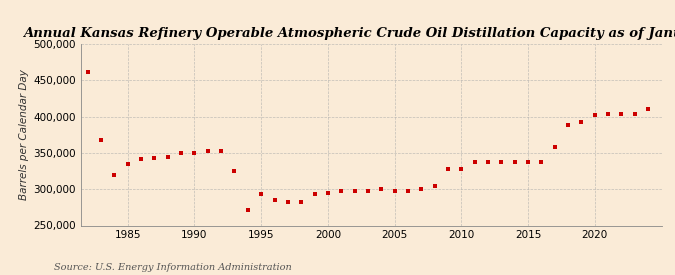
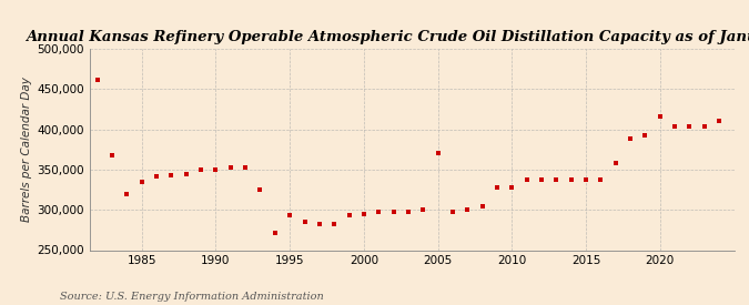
2005: 297,000 -> 370,000
2020: 402,000 -> 416,000
